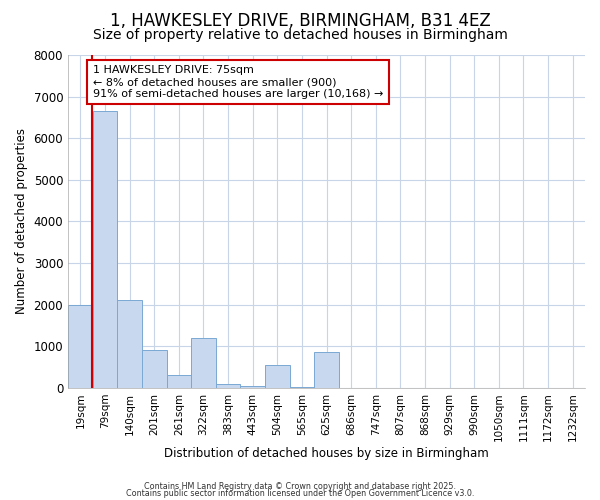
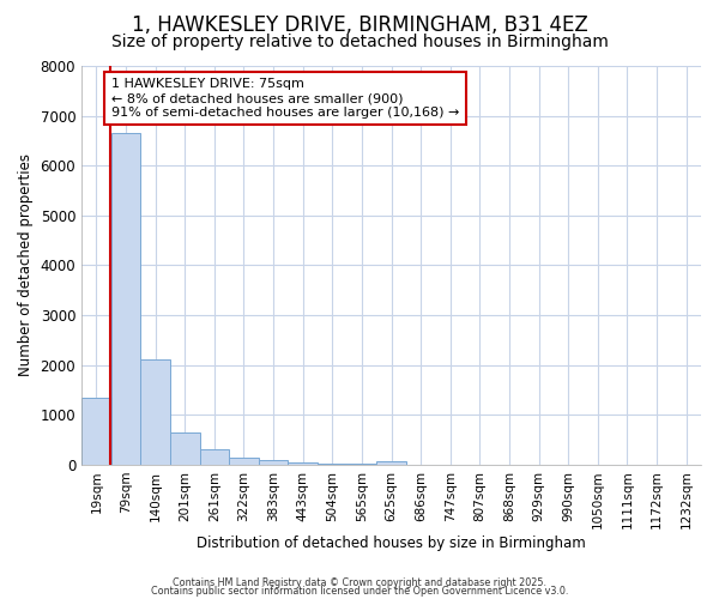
19sqm: 2000 -> 1340
201sqm: 900 -> 640
322sqm: 1200 -> 140
504sqm: 550 -> 20
625sqm: 850 -> 60
